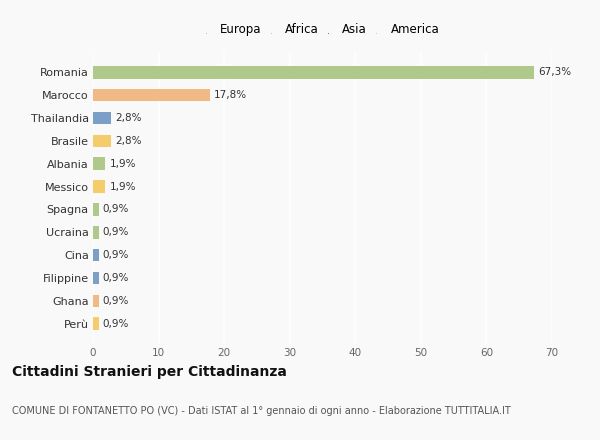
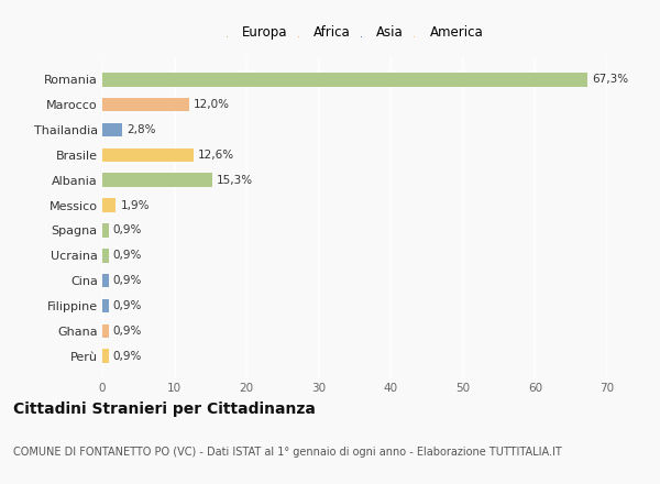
Marocco: 17,8% -> 12,0%
Brasile: 2,8% -> 12,6%
Albania: 1,9% -> 15,3%
